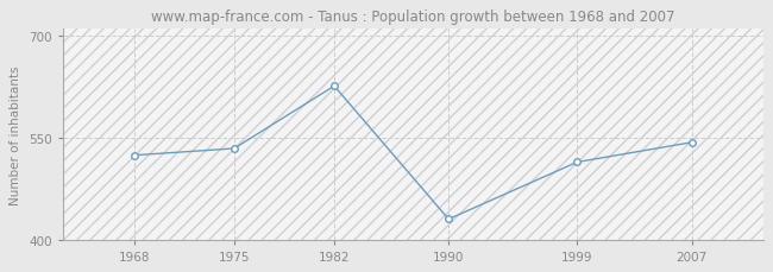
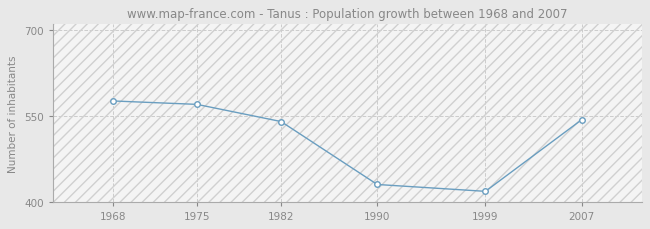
1968: 524 -> 576
1975: 534 -> 570
1982: 626 -> 540
1999: 514 -> 418
